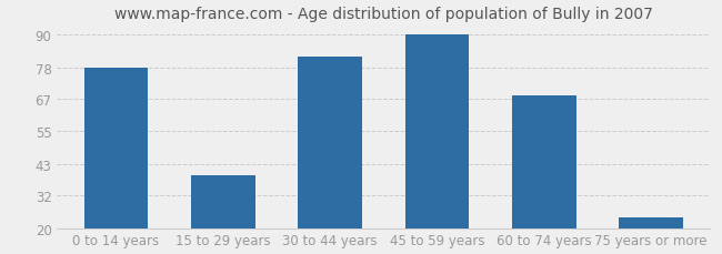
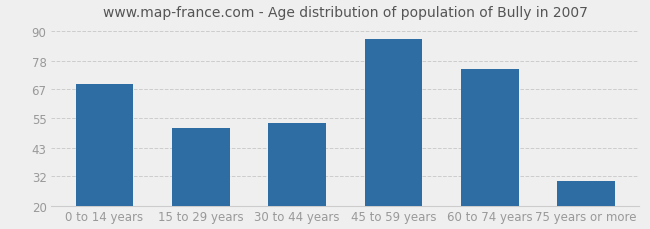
0 to 14 years: 78 -> 69
15 to 29 years: 39 -> 51
30 to 44 years: 82 -> 53
45 to 59 years: 90 -> 87
60 to 74 years: 68 -> 75
75 years or more: 24 -> 30
